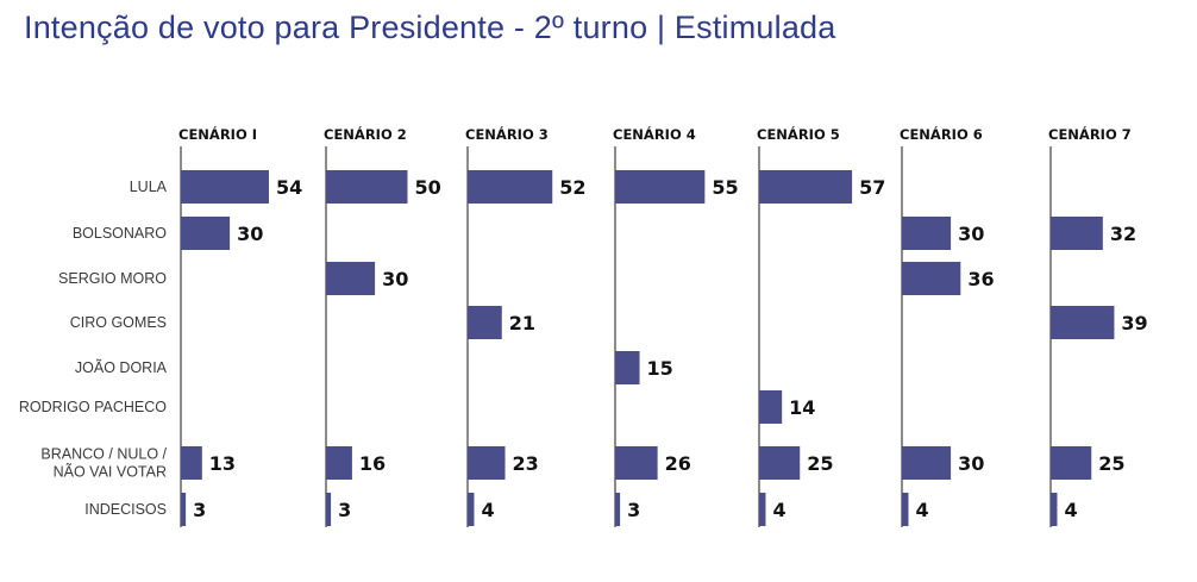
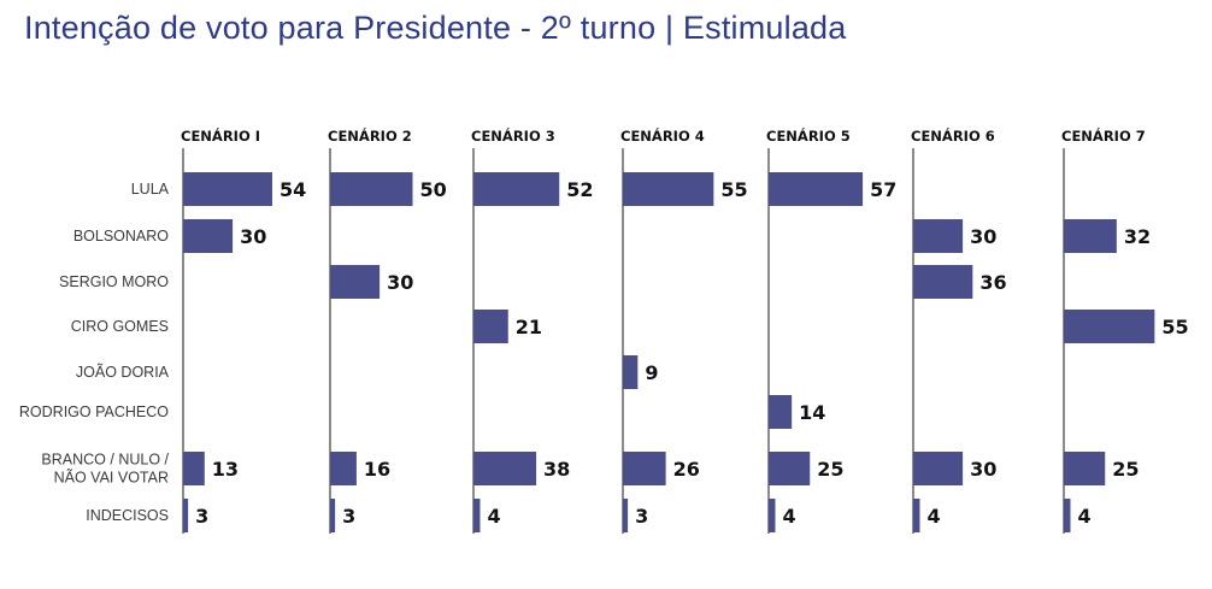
CENÁRIO 7/CIRO GOMES: 39 -> 55
CENÁRIO 4/JOÃO DORIA: 15 -> 9
CENÁRIO 3/BRANCO / NULO / NÃO VAI VOTAR: 23 -> 38
